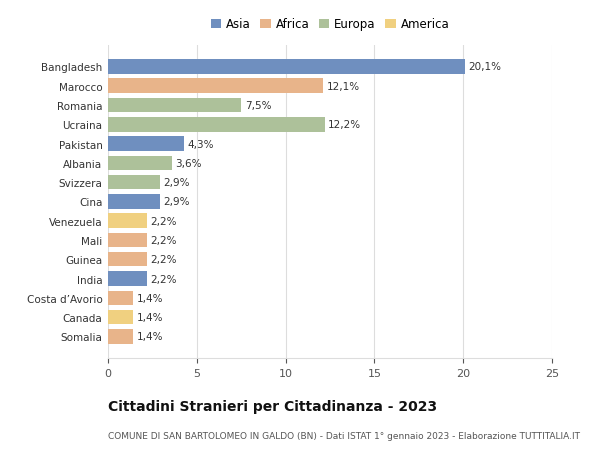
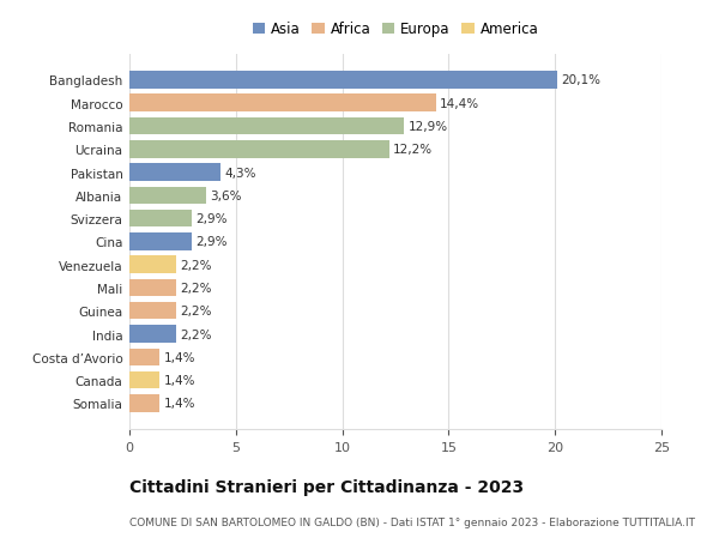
Marocco: 12,1% -> 14,4%
Romania: 7,5% -> 12,9%
